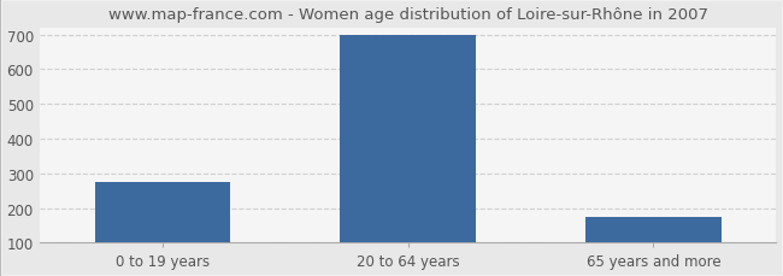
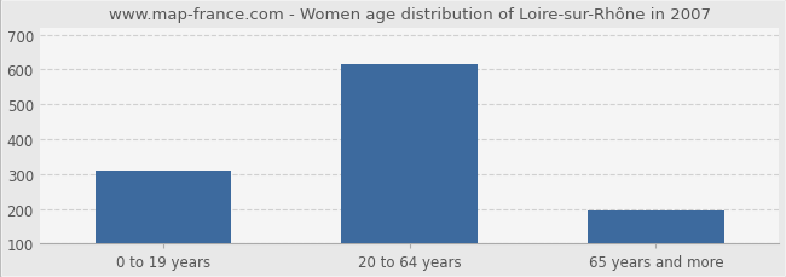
0 to 19 years: 275 -> 310
20 to 64 years: 700 -> 615
65 years and more: 175 -> 195
